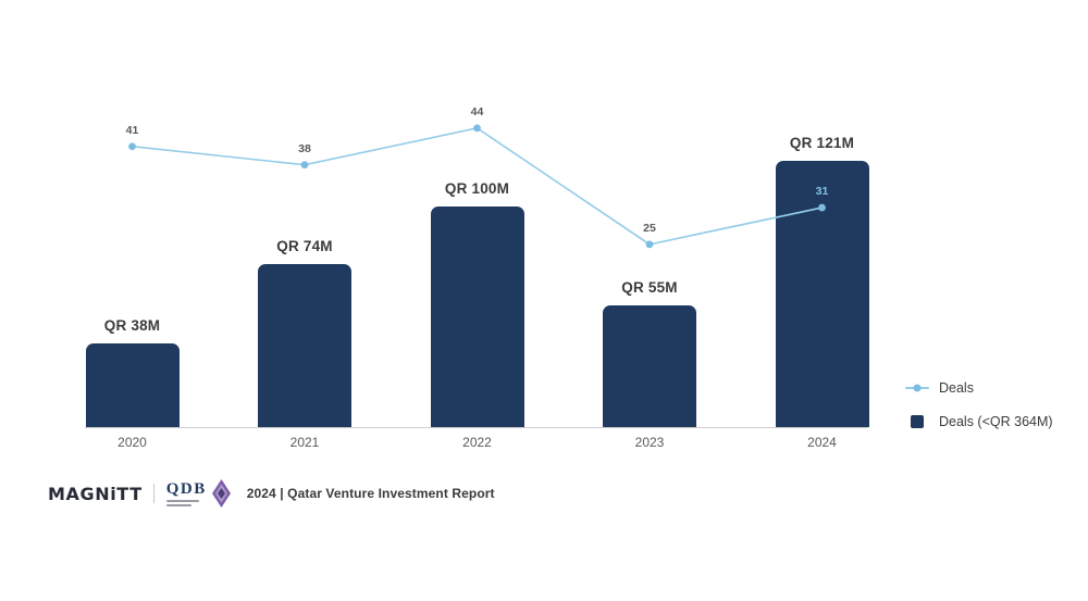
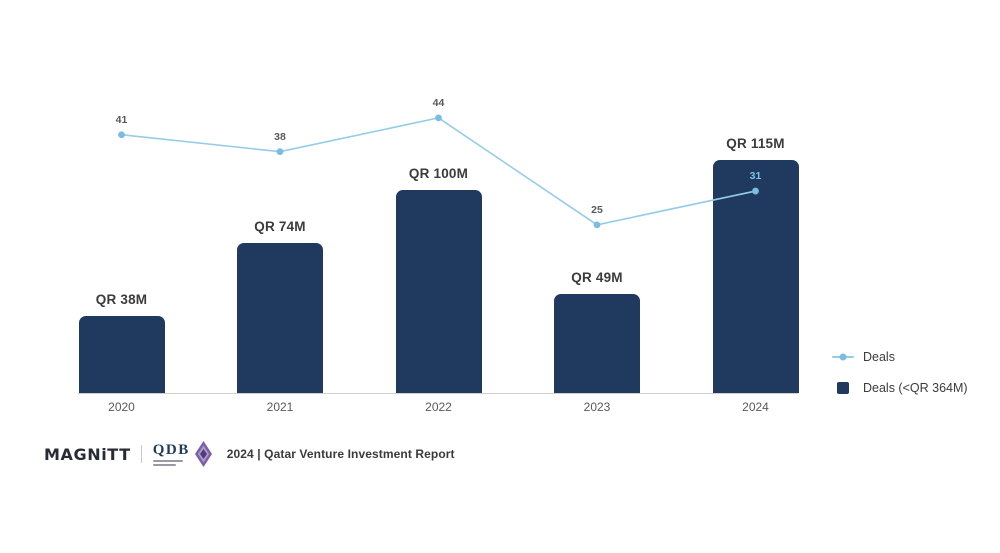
Deals (<QR 364M)/2023: 55M -> 49M
Deals (<QR 364M)/2024: 121M -> 115M
